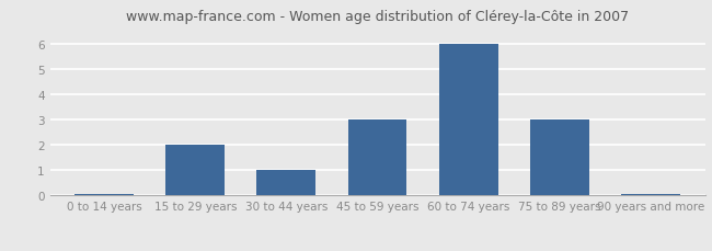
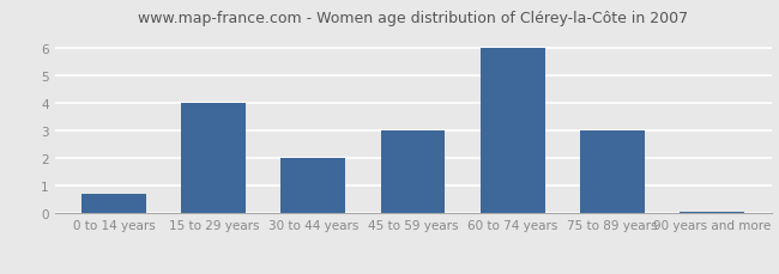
0 to 14 years: 0.04 -> 0.70
15 to 29 years: 2.00 -> 4.00
30 to 44 years: 1.00 -> 2.00
